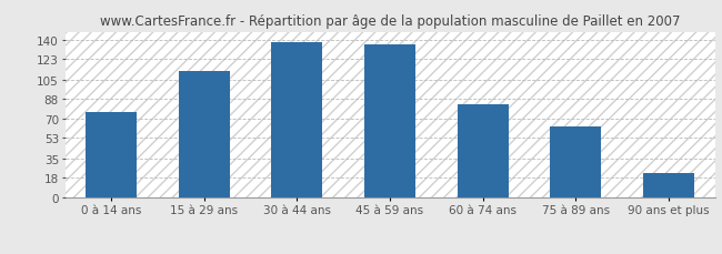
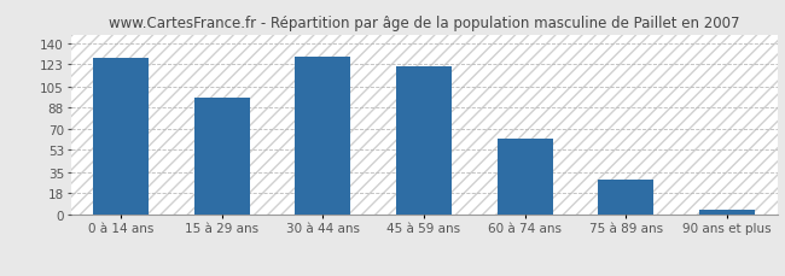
0 à 14 ans: 76 -> 128
15 à 29 ans: 112 -> 96
30 à 44 ans: 138 -> 129
45 à 59 ans: 136 -> 121
60 à 74 ans: 83 -> 62
75 à 89 ans: 63 -> 29
90 ans et plus: 22 -> 4
